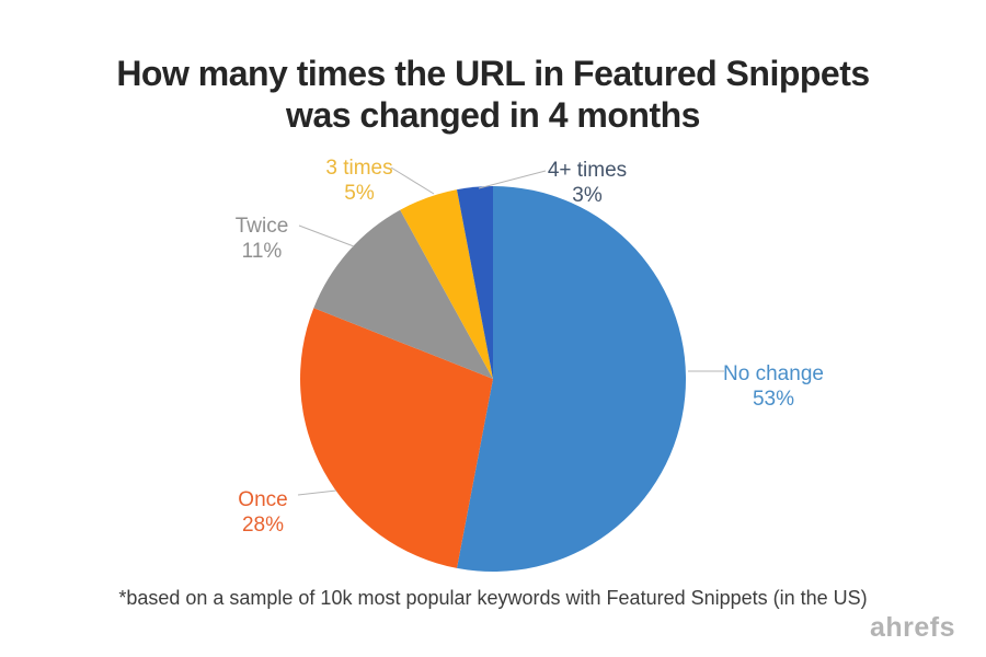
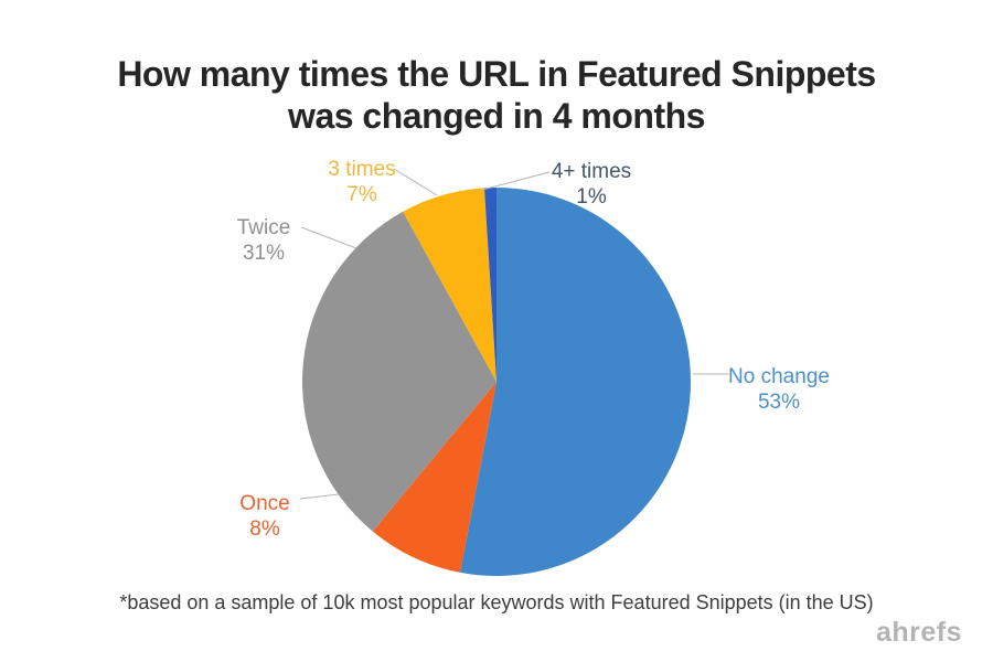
Once: 28% -> 8%
Twice: 11% -> 31%
3 times: 5% -> 7%
4+ times: 3% -> 1%
